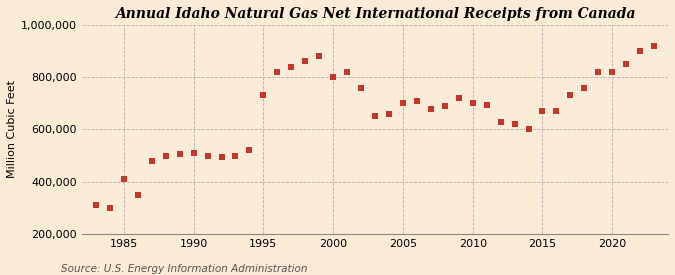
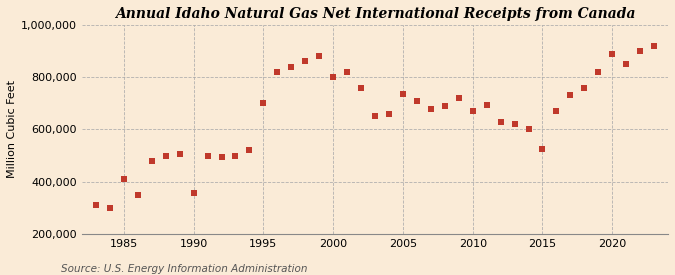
1990: 510,000 -> 355,000
1995: 730,000 -> 700,000
2005: 700,000 -> 735,000
2010: 700,000 -> 670,000
2015: 670,000 -> 525,000
2020: 820,000 -> 890,000
